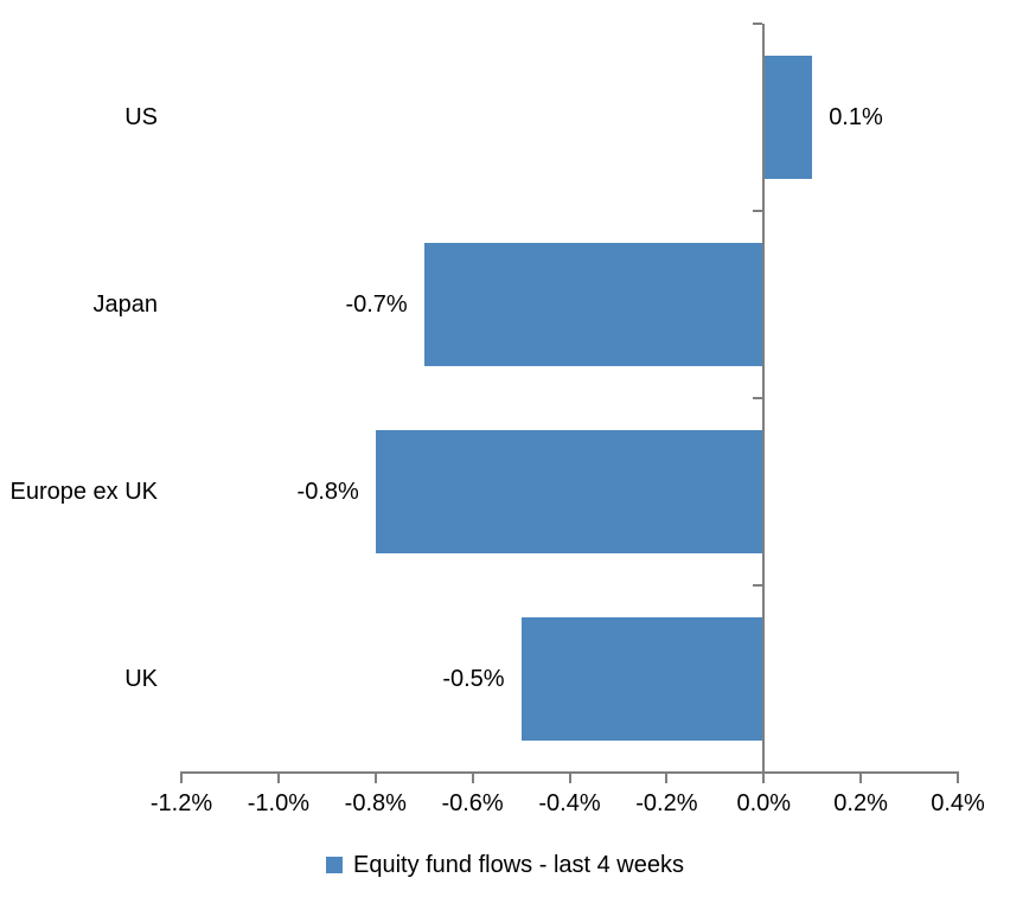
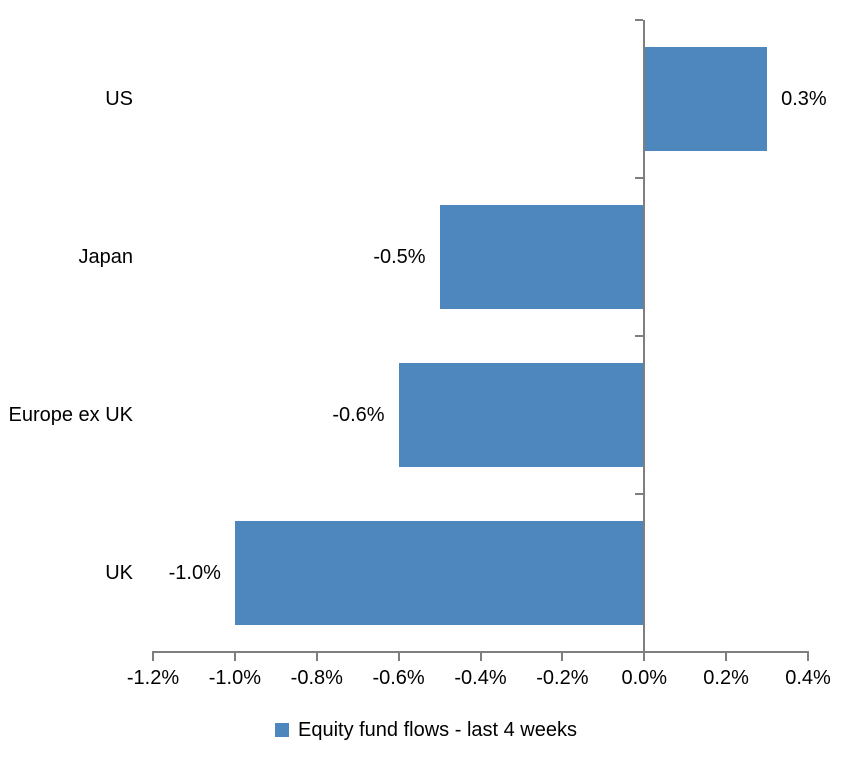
US: 0.1% -> 0.3%
Japan: -0.7% -> -0.5%
Europe ex UK: -0.8% -> -0.6%
UK: -0.5% -> -1.0%
